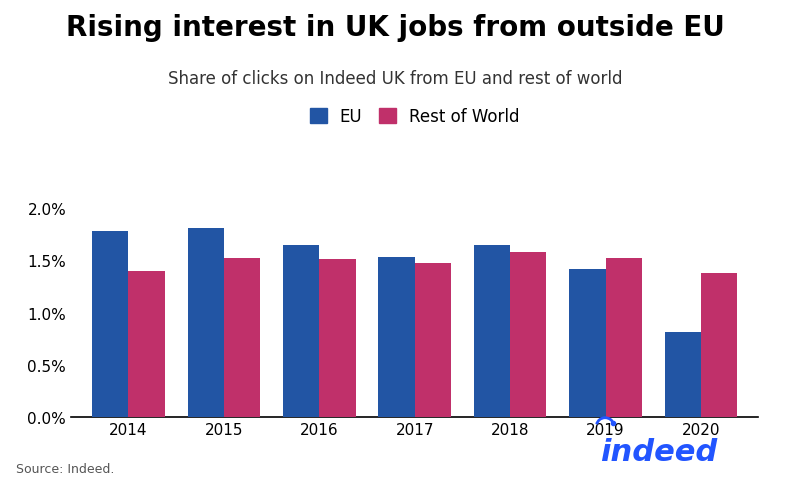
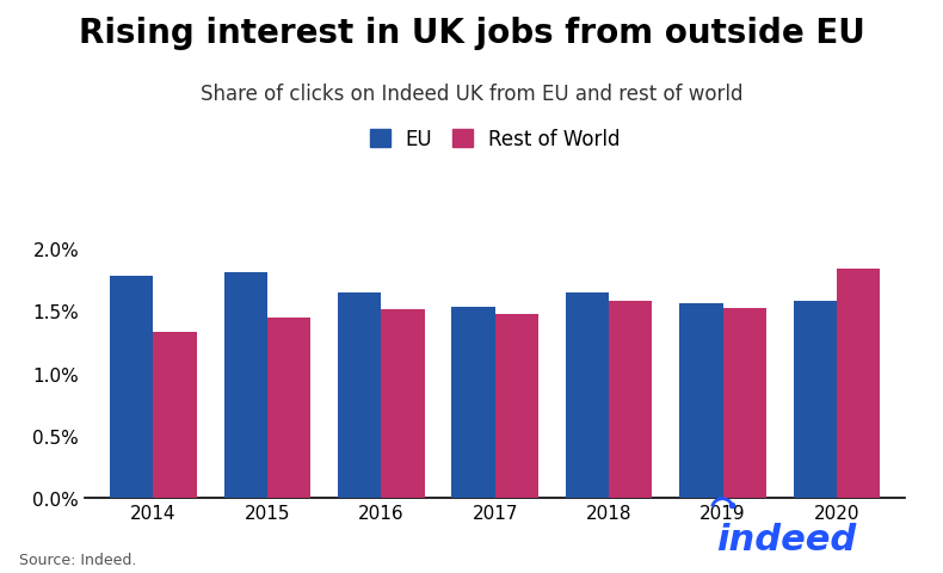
Rest of World/2014: 1.40% -> 1.33%
Rest of World/2015: 1.52% -> 1.44%
EU/2019: 1.41% -> 1.55%
EU/2020: 0.81% -> 1.58%
Rest of World/2020: 1.38% -> 1.83%
